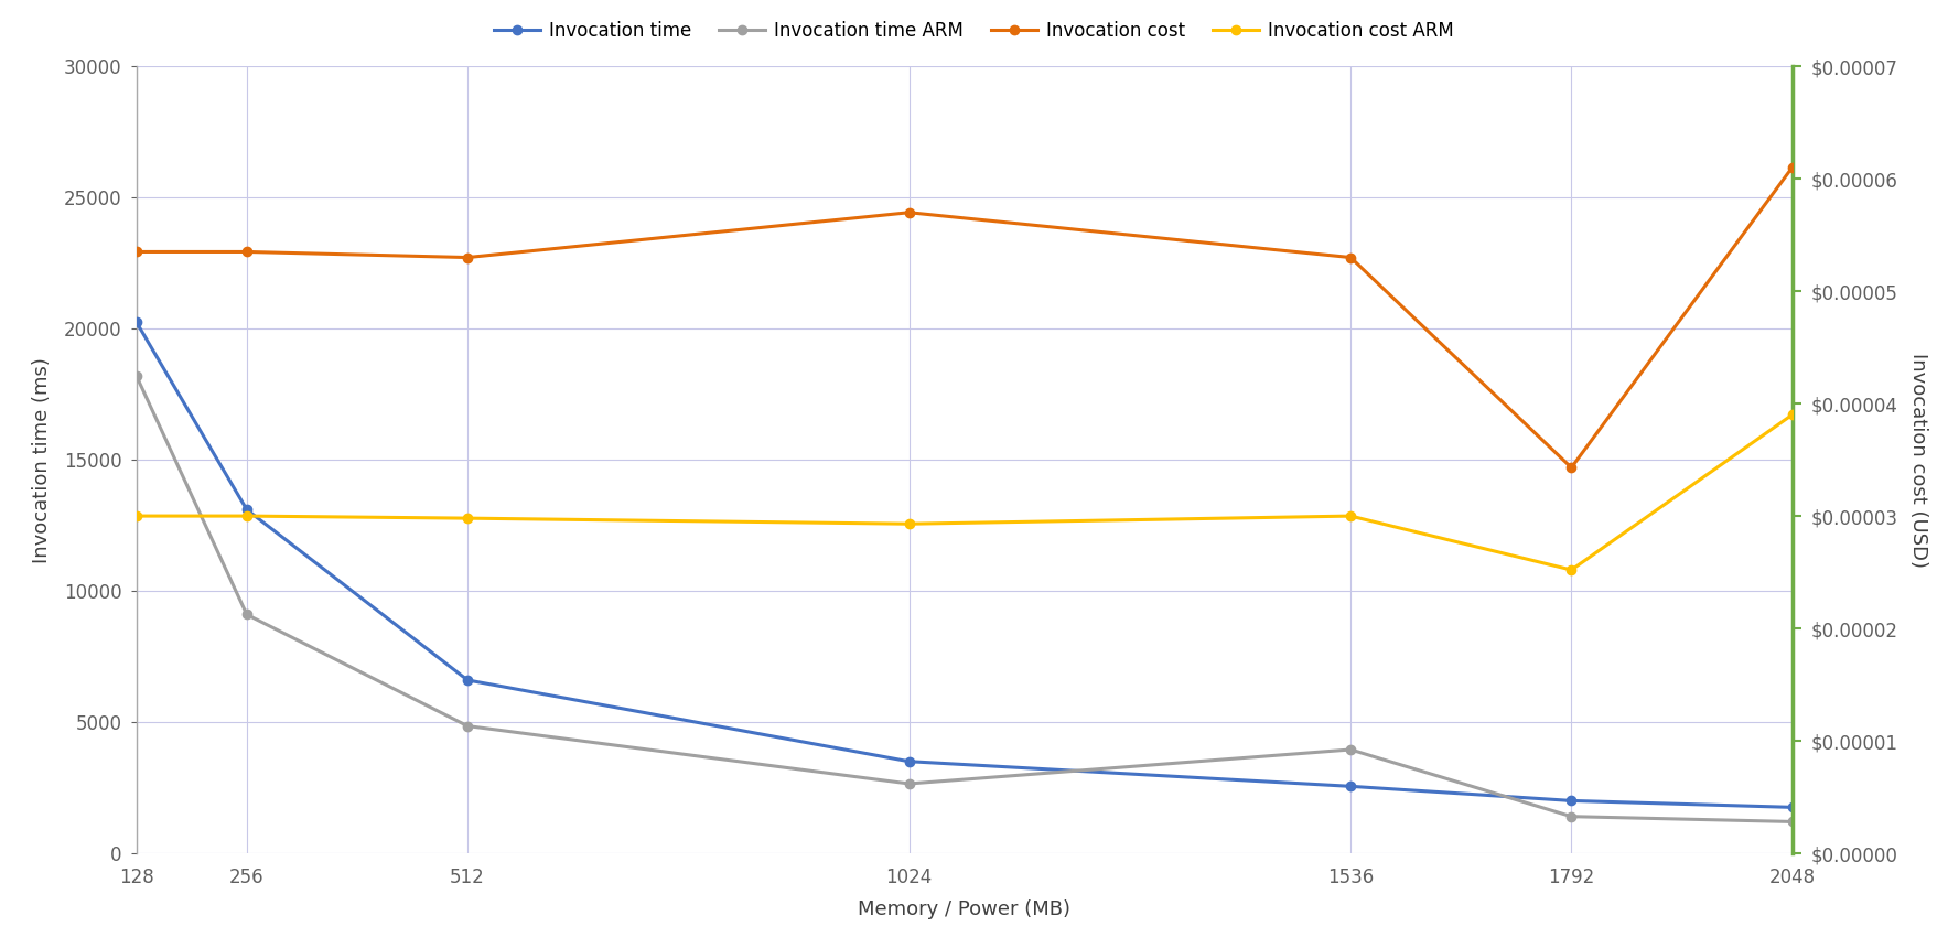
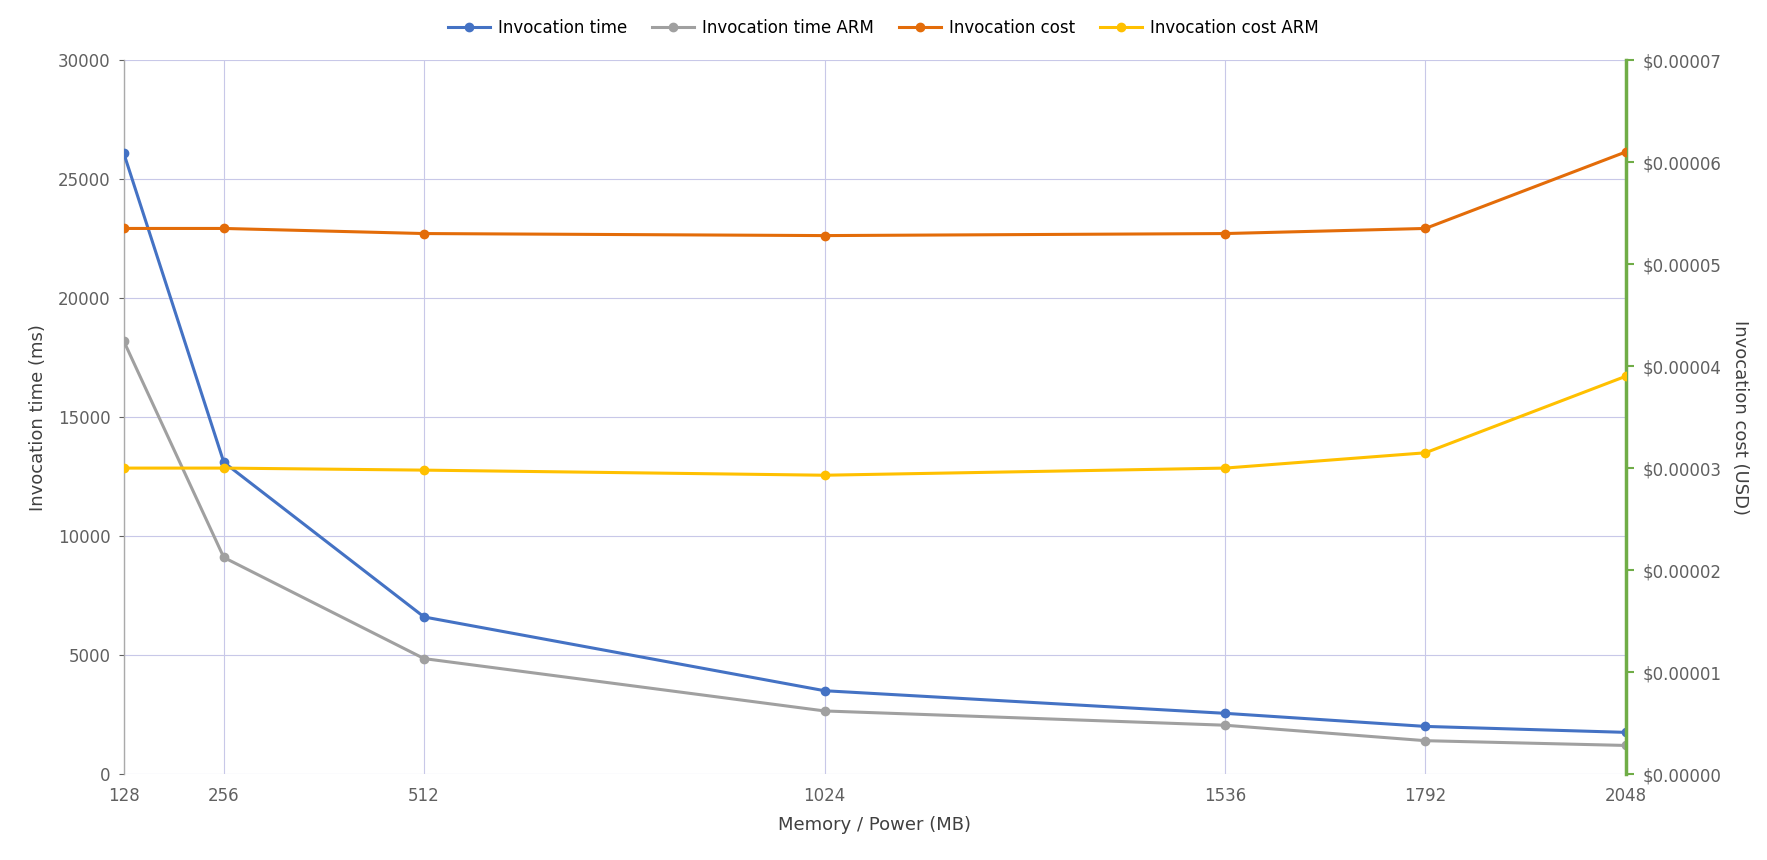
Invocation time/128: 20250 -> 26100
Invocation cost/1024: $0.0000570 -> $0.0000528
Invocation time ARM/1536: 3950 -> 2050
Invocation cost/1792: $0.0000343 -> $0.0000535
Invocation cost ARM/1792: $0.0000252 -> $0.0000315
